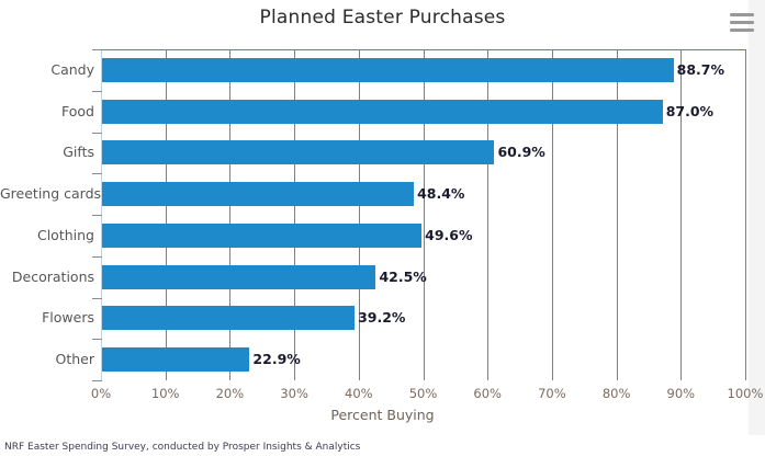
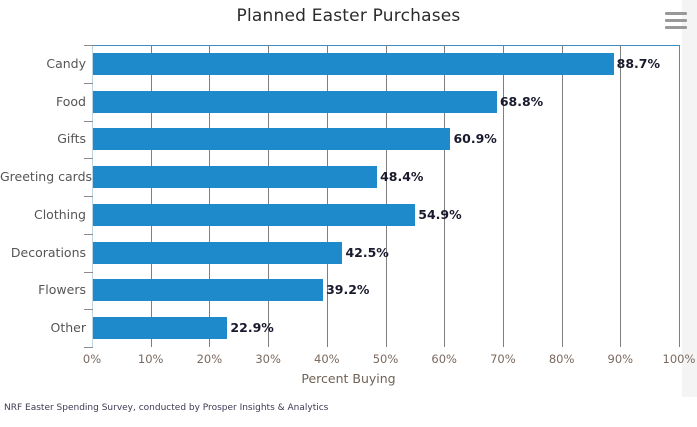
Food: 87.0% -> 68.8%
Clothing: 49.6% -> 54.9%
